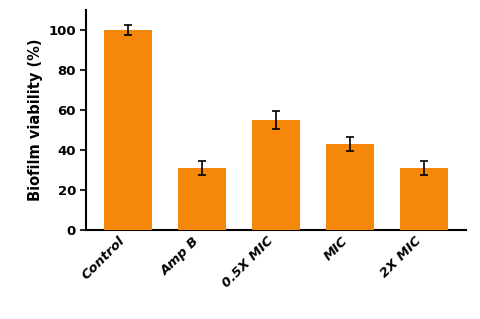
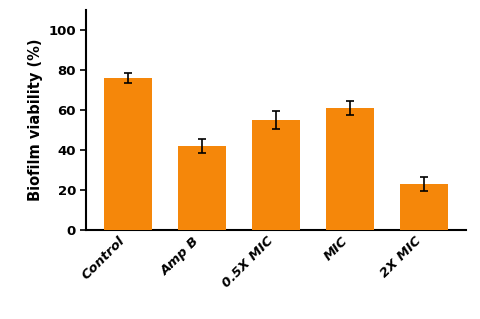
Control: 100 -> 76
Amp B: 31 -> 42
MIC: 43 -> 61
2X MIC: 31 -> 23
